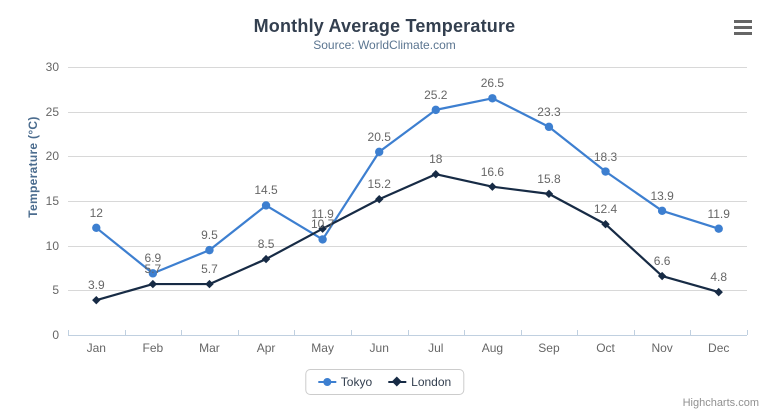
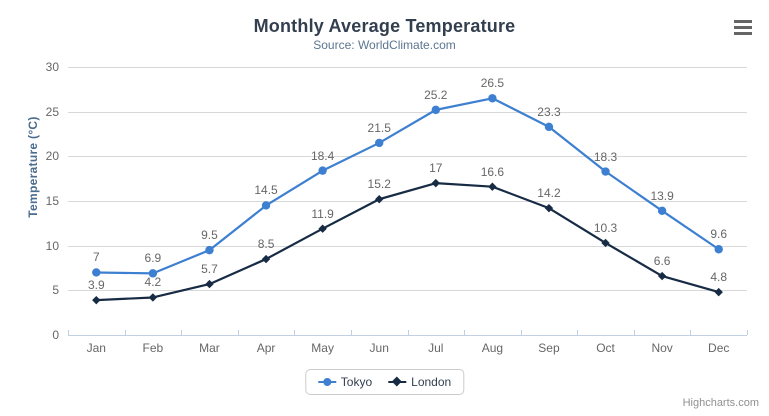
Tokyo/Jan: 12 -> 7
London/Feb: 5.7 -> 4.2
Tokyo/May: 10.7 -> 18.4
Tokyo/Jun: 20.5 -> 21.5
London/Jul: 18 -> 17
London/Sep: 15.8 -> 14.2
London/Oct: 12.4 -> 10.3
Tokyo/Dec: 11.9 -> 9.6
